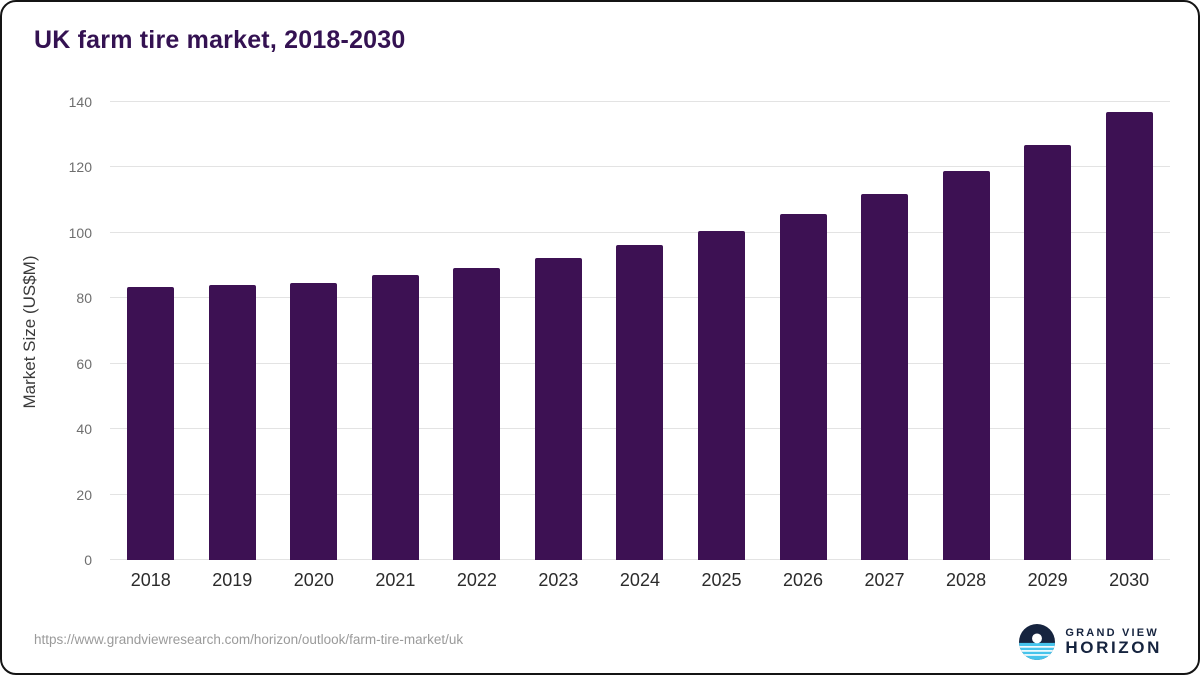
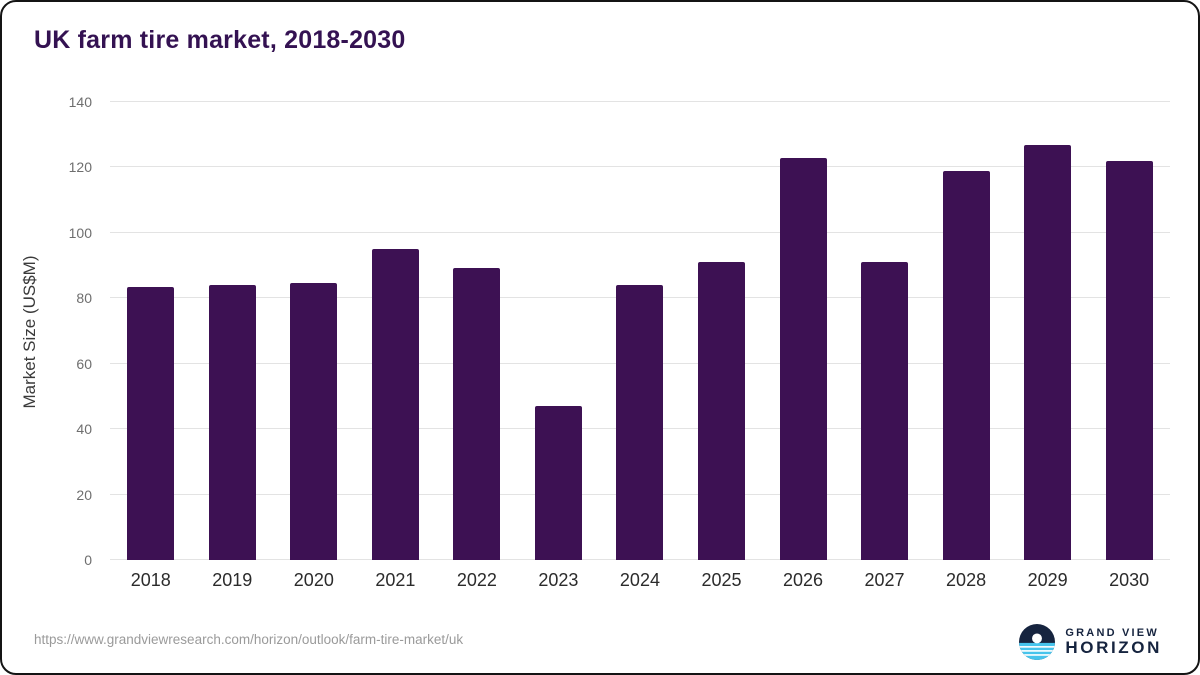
2021: 87 -> 95
2023: 92 -> 47
2024: 96 -> 84
2025: 101 -> 91
2026: 106 -> 123
2027: 112 -> 91
2030: 137 -> 122
